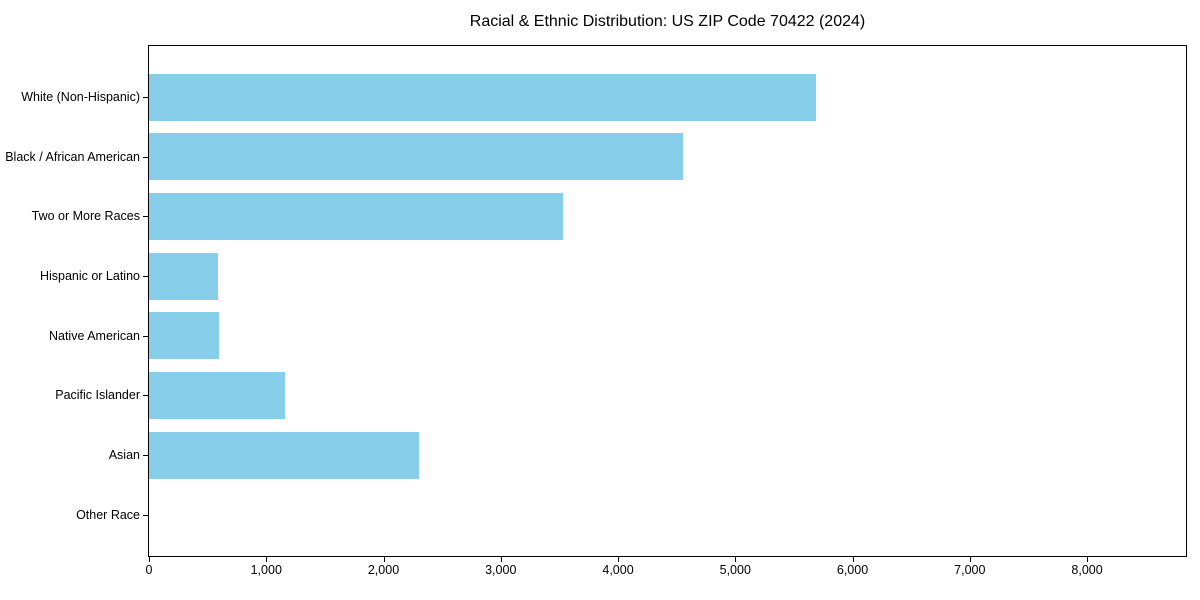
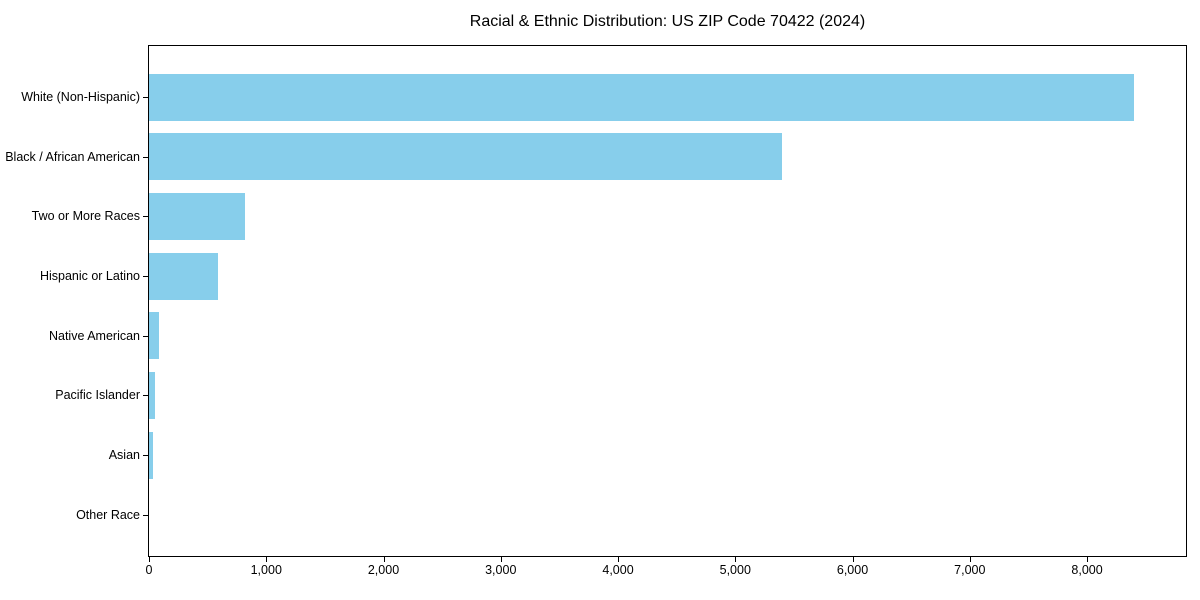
White (Non-Hispanic): 5690 -> 8400
Black / African American: 4550 -> 5400
Two or More Races: 3530 -> 820
Native American: 600 -> 80
Pacific Islander: 1160 -> 50
Asian: 2300 -> 30
